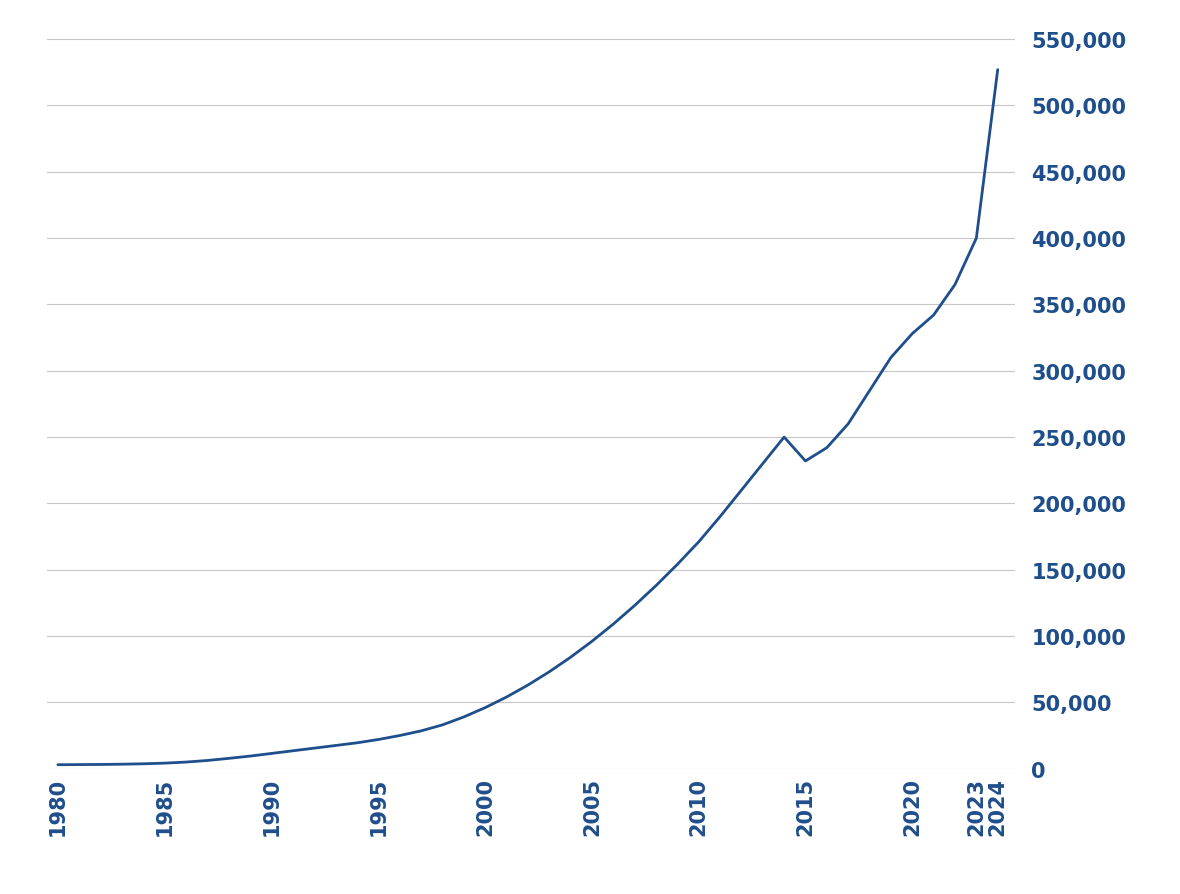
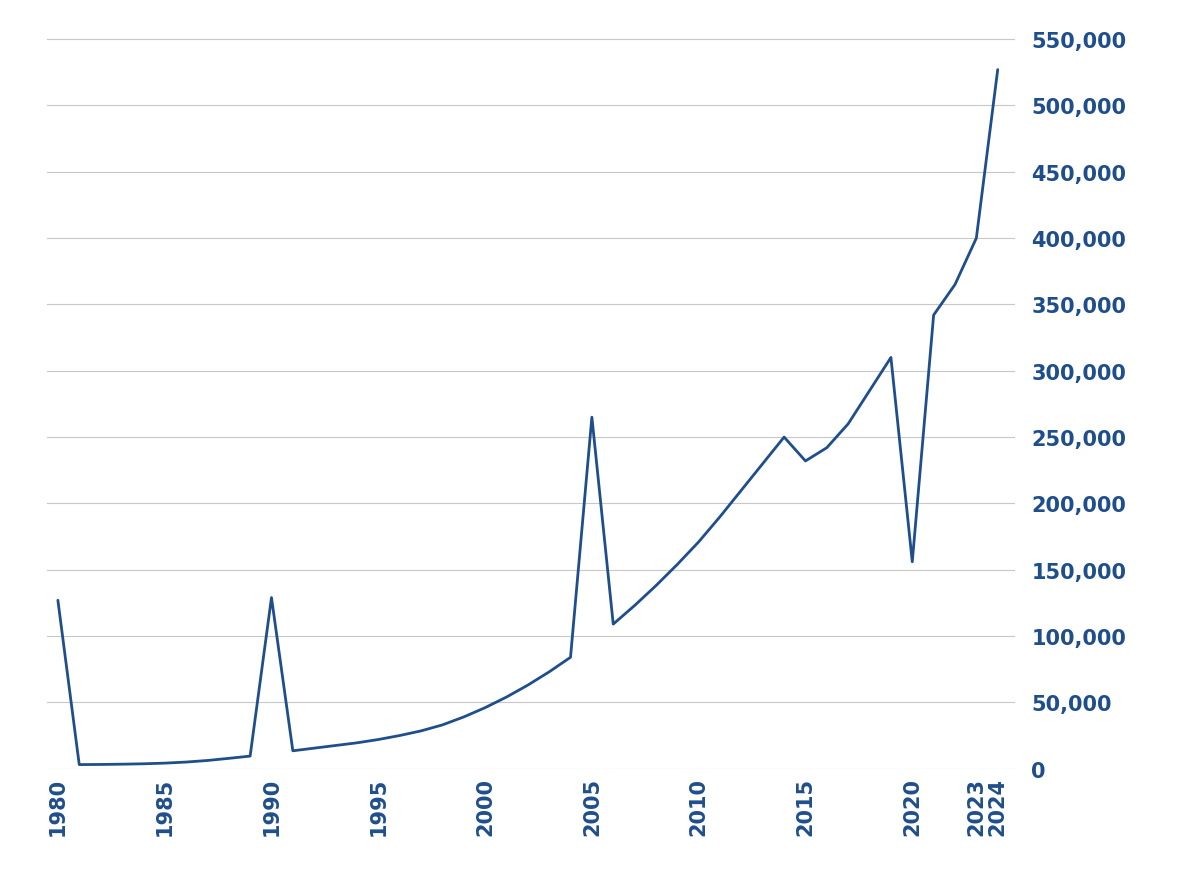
1980: 3,000 -> 127,000
1990: 12,000 -> 129,000
2005: 96,000 -> 265,000
2020: 328,000 -> 156,000
